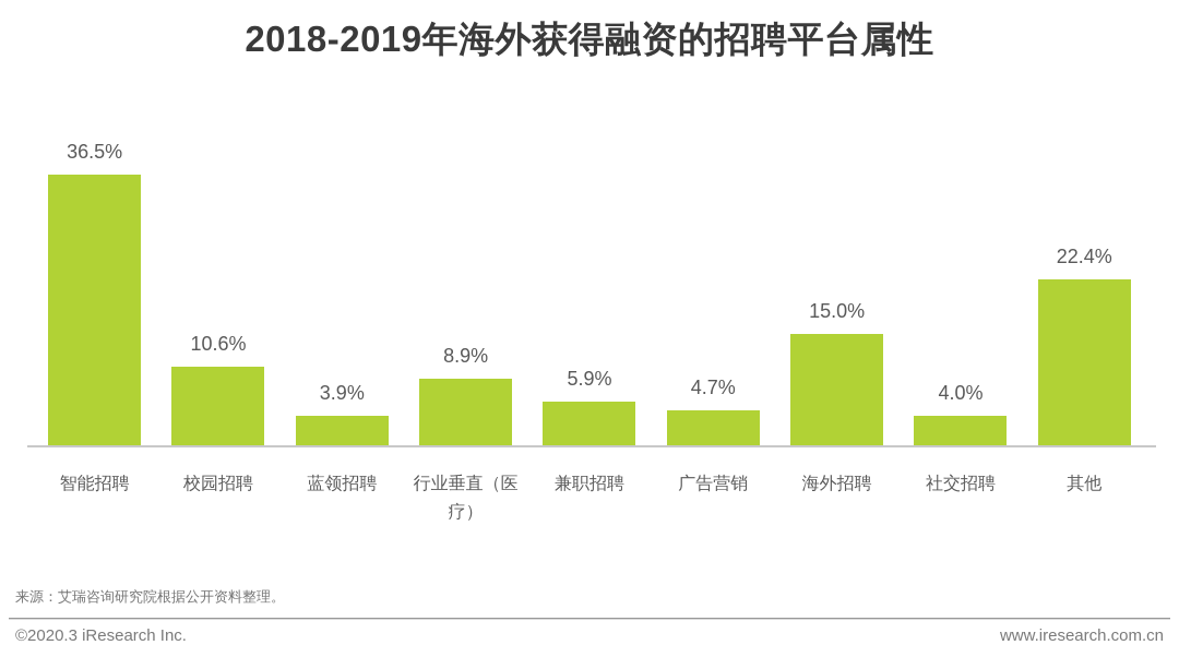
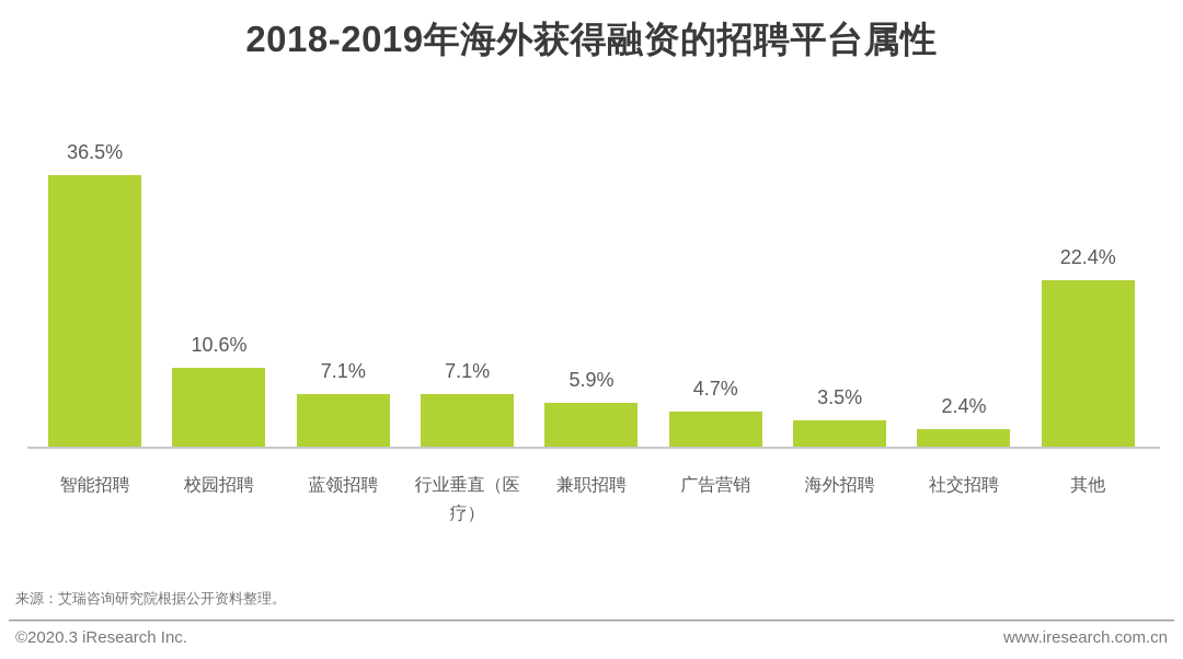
蓝领招聘: 3.9% -> 7.1%
行业垂直（医疗）: 8.9% -> 7.1%
海外招聘: 15.0% -> 3.5%
社交招聘: 4.0% -> 2.4%
